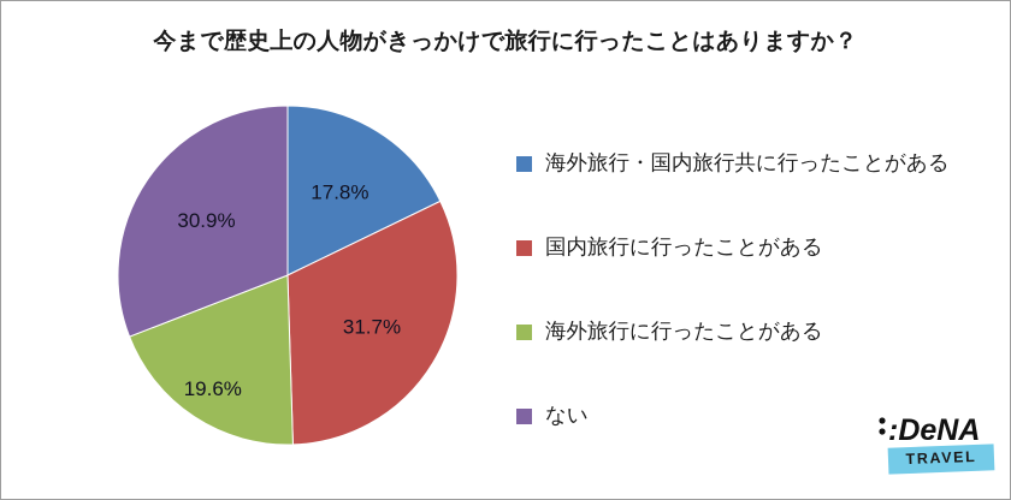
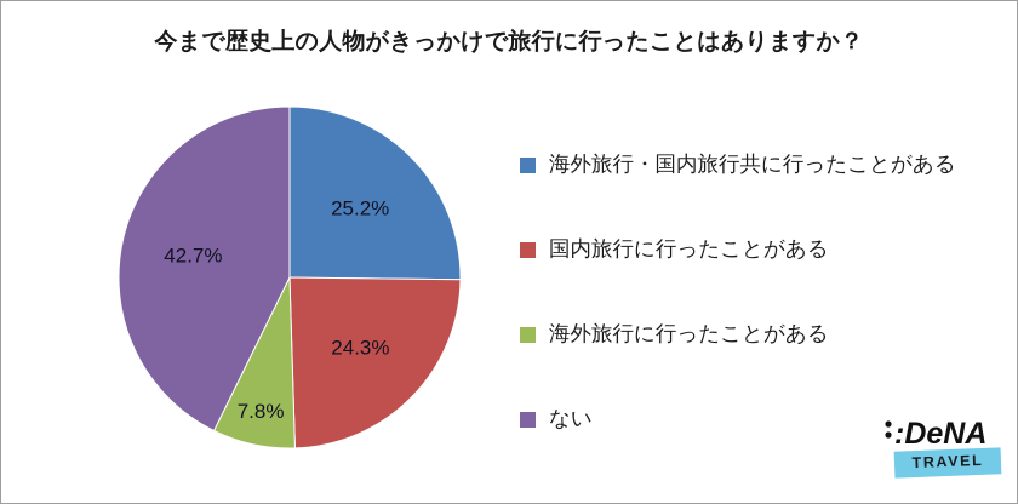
海外旅行・国内旅行共に行ったことがある: 17.8% -> 25.2%
国内旅行に行ったことがある: 31.7% -> 24.3%
海外旅行に行ったことがある: 19.6% -> 7.8%
ない: 30.9% -> 42.7%
